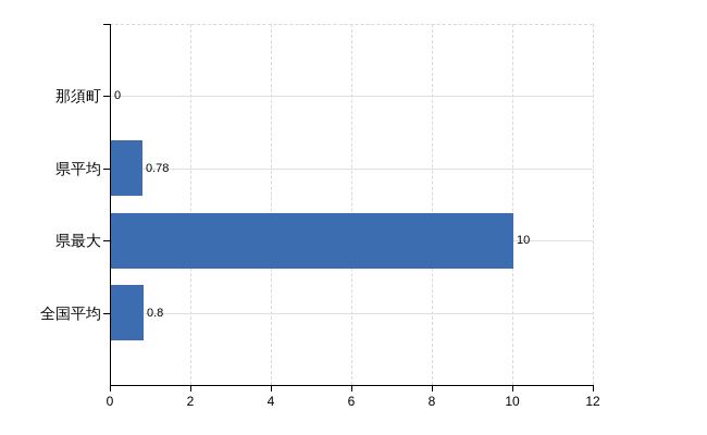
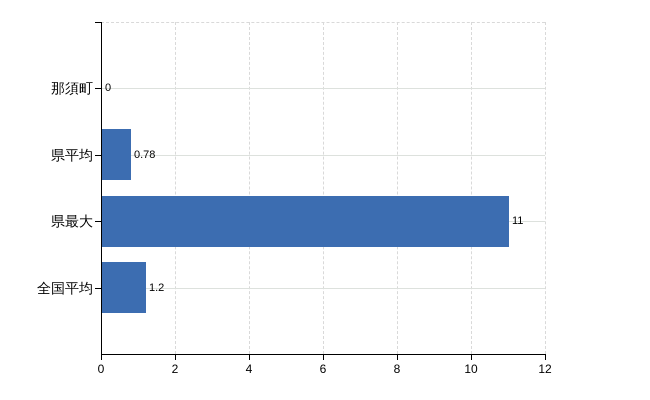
県最大: 10 -> 11
全国平均: 0.8 -> 1.2
